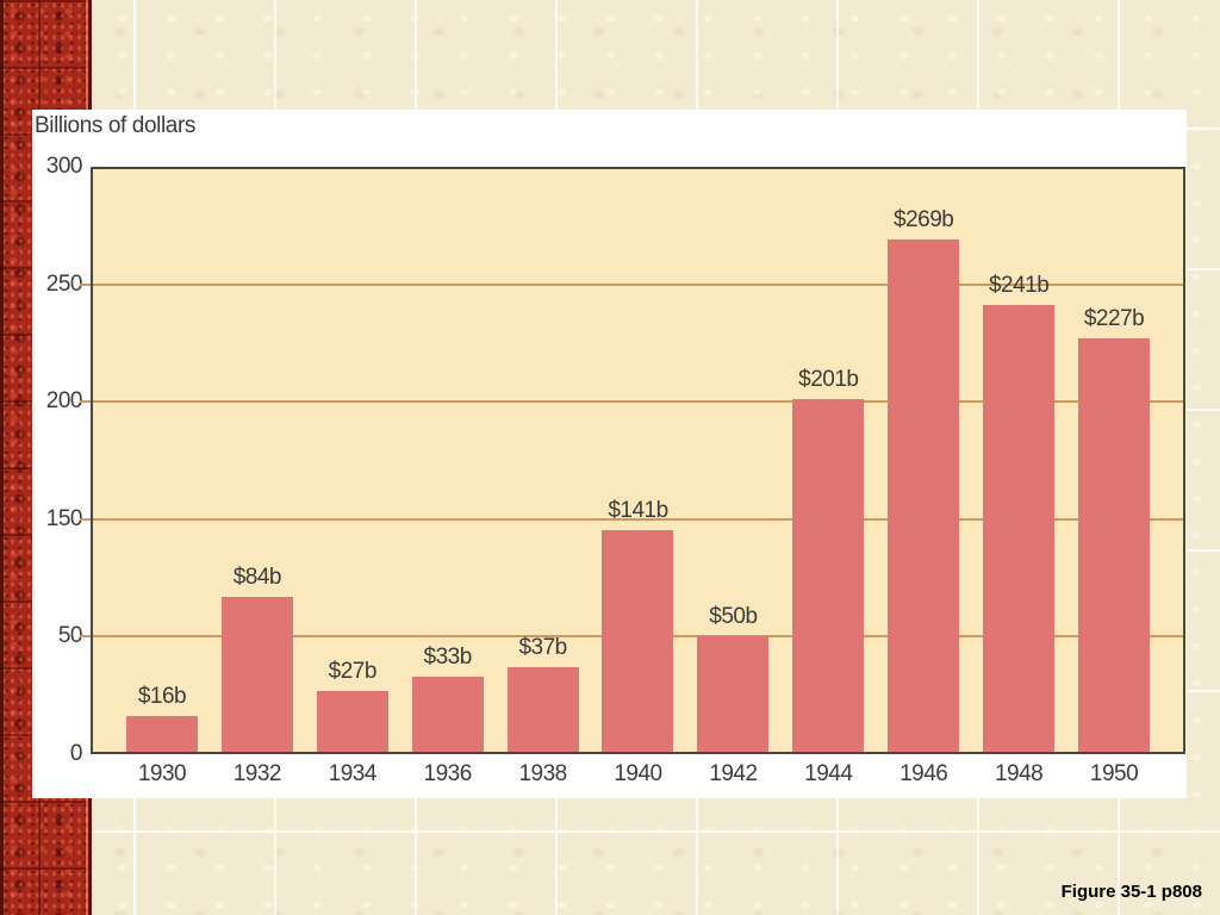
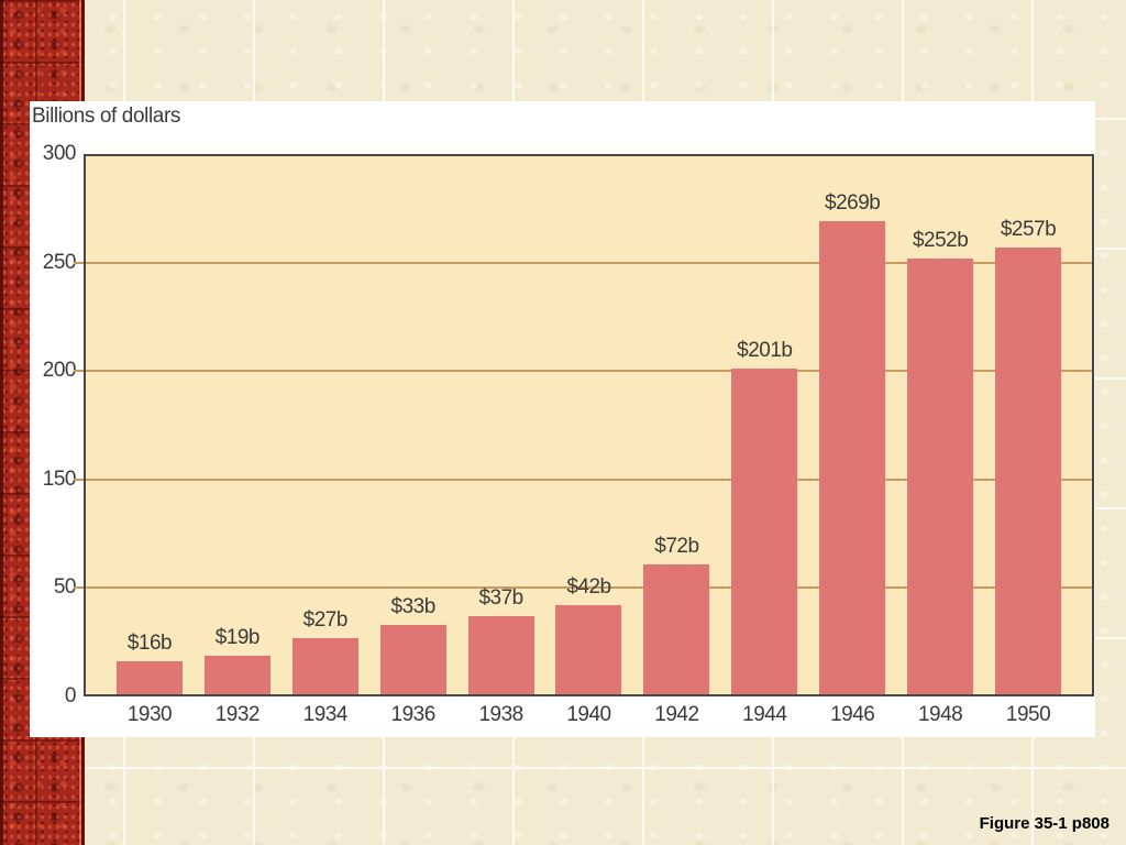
1932: $84b -> $19b
1940: $141b -> $42b
1942: $50b -> $72b
1948: $241b -> $252b
1950: $227b -> $257b
